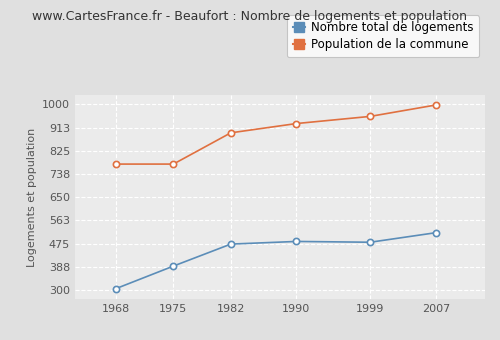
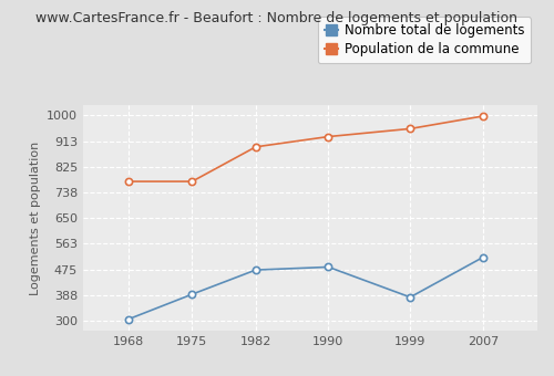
Nombre total de logements/1999: 480 -> 380
